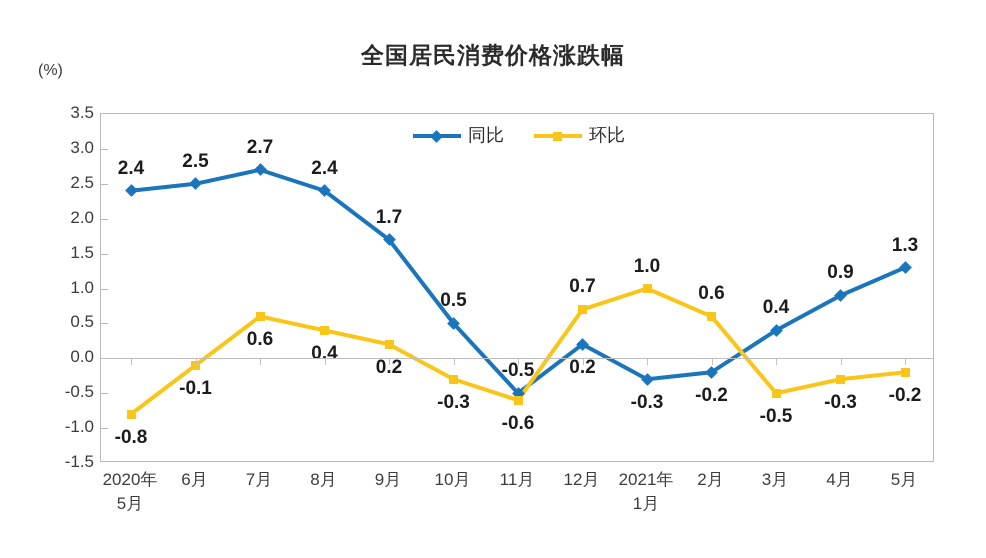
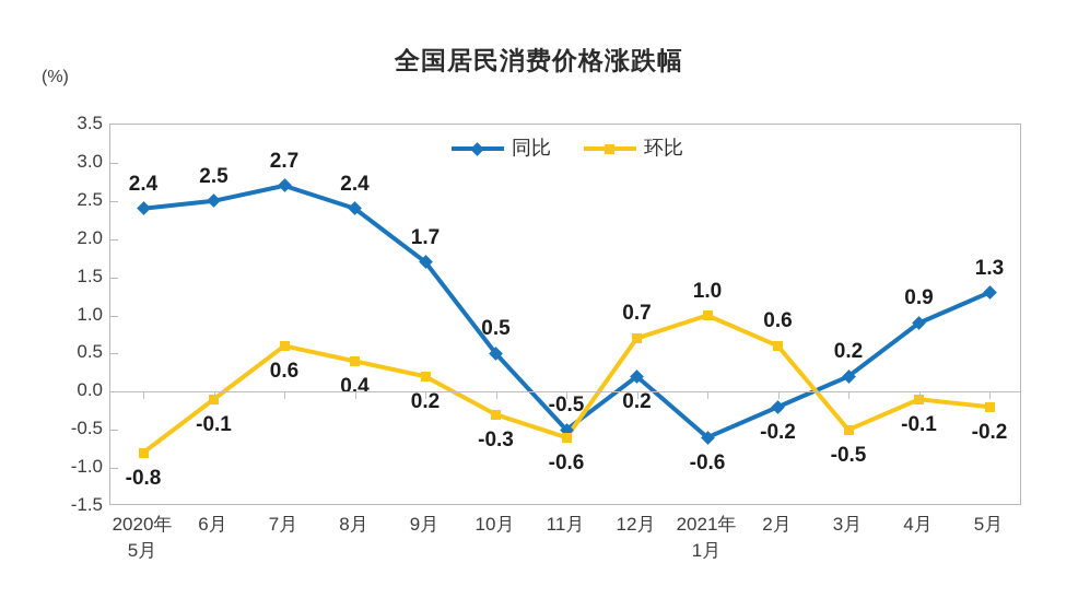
同比/2021年 1月: -0.3 -> -0.6
同比/3月: 0.4 -> 0.2
环比/4月: -0.3 -> -0.1
